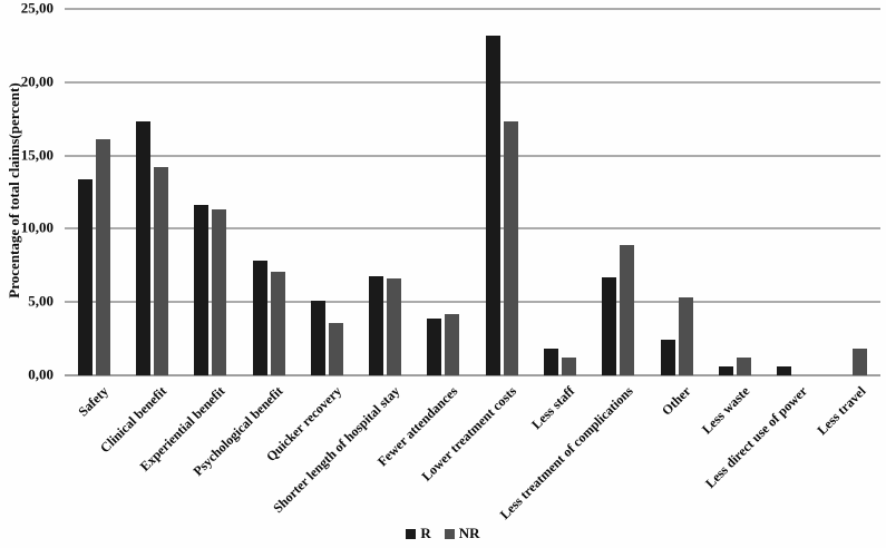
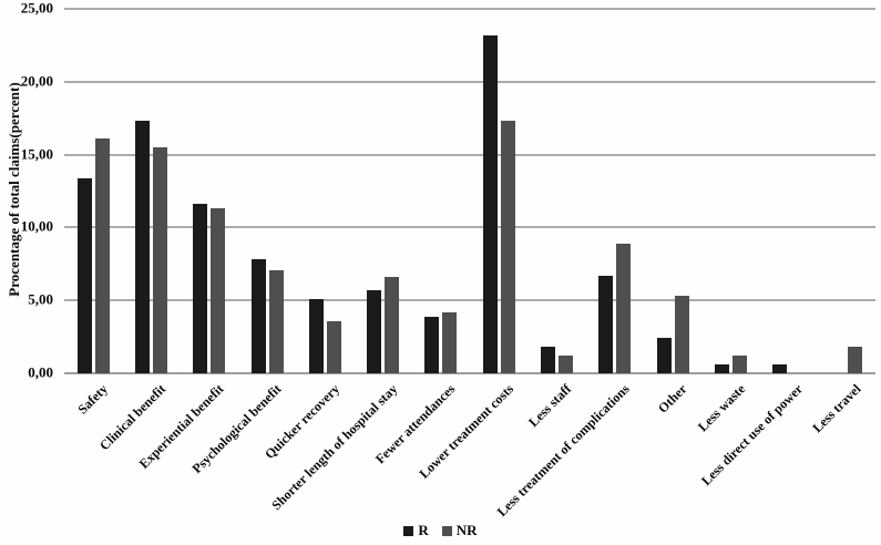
NR/Clinical benefit: 14,2 -> 15,5
R/Shorter length of hospital stay: 6,8 -> 5,7
